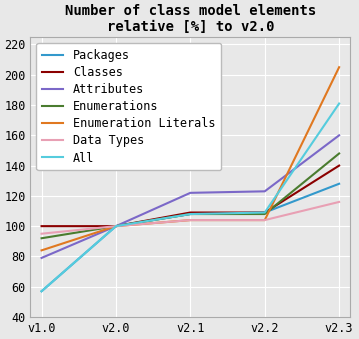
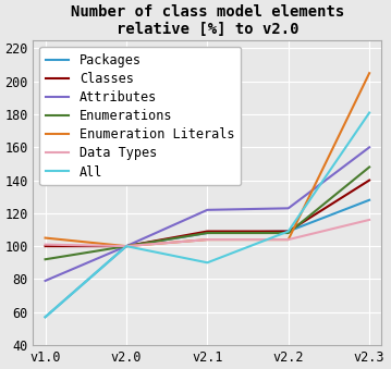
Enumeration Literals/v1.0: 84 -> 105
Data Types/v1.0: 95 -> 101
All/v2.1: 108 -> 90
